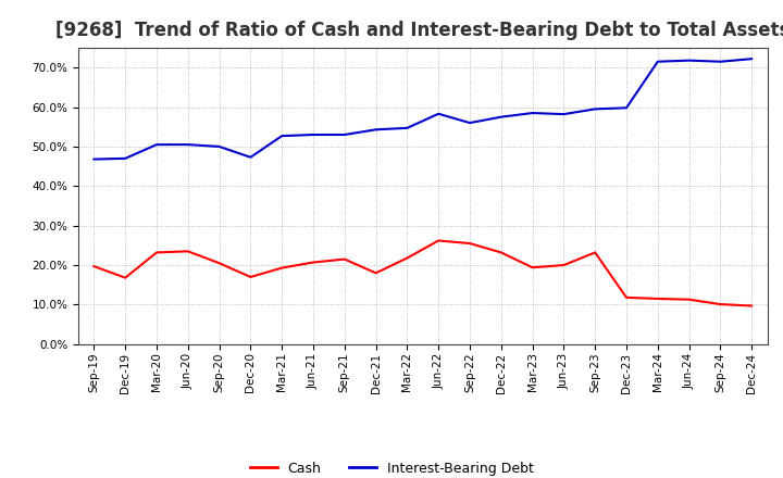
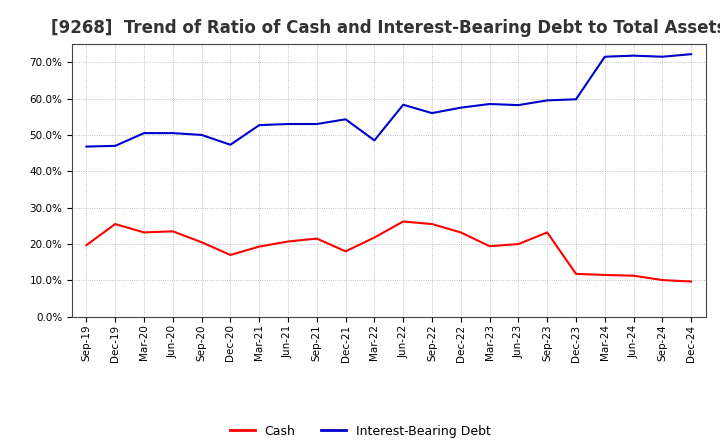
Cash/Dec-19: 16.8% -> 25.5%
Interest-Bearing Debt/Mar-22: 54.7% -> 48.5%
